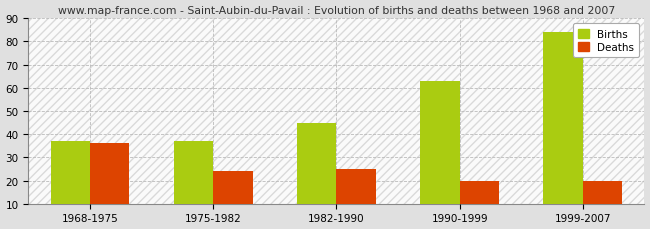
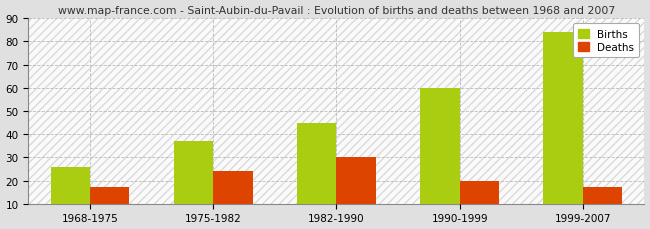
Births/1968-1975: 37 -> 26
Deaths/1968-1975: 36 -> 17
Deaths/1982-1990: 25 -> 30
Births/1990-1999: 63 -> 60
Deaths/1999-2007: 20 -> 17
